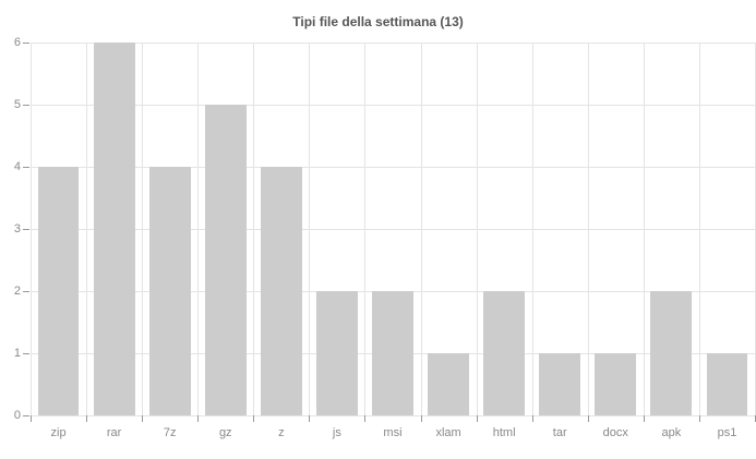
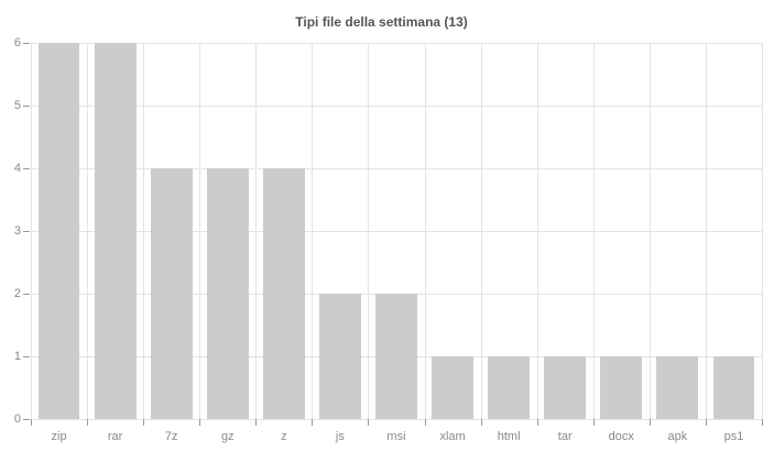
zip: 4 -> 6
gz: 5 -> 4
html: 2 -> 1
apk: 2 -> 1
